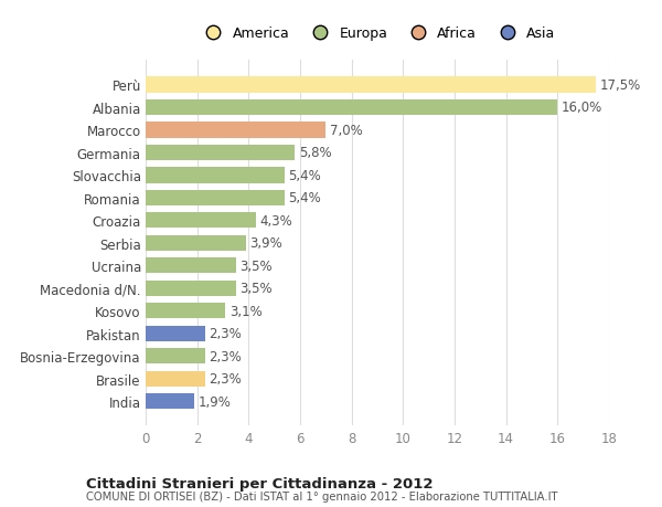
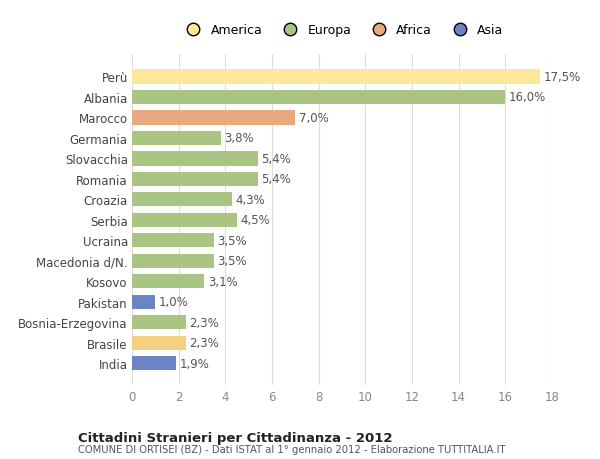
Germania: 5,8% -> 3,8%
Serbia: 3,9% -> 4,5%
Pakistan: 2,3% -> 1,0%
